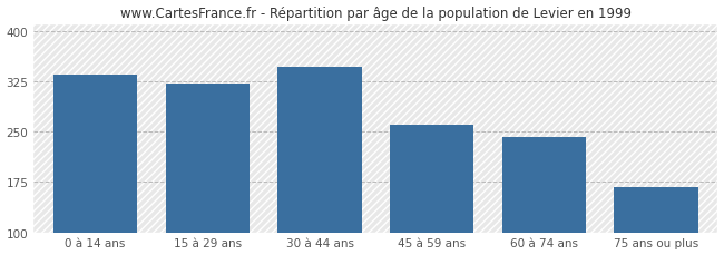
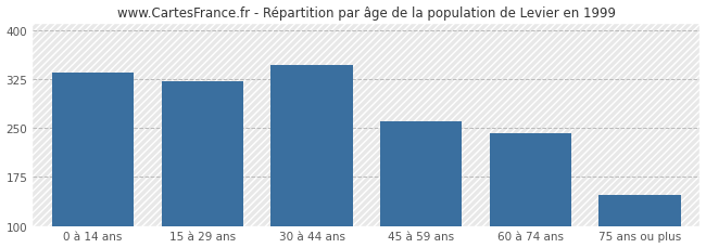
75 ans ou plus: 168 -> 148
